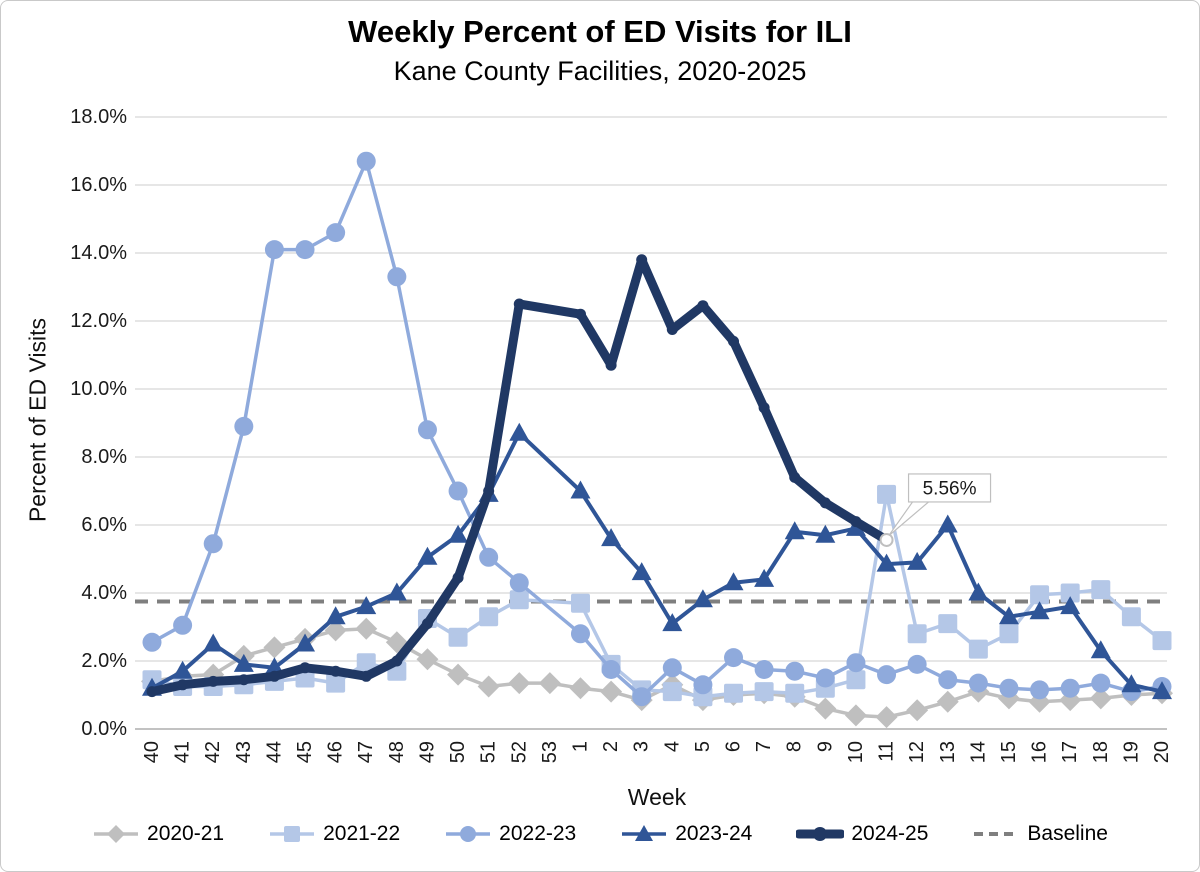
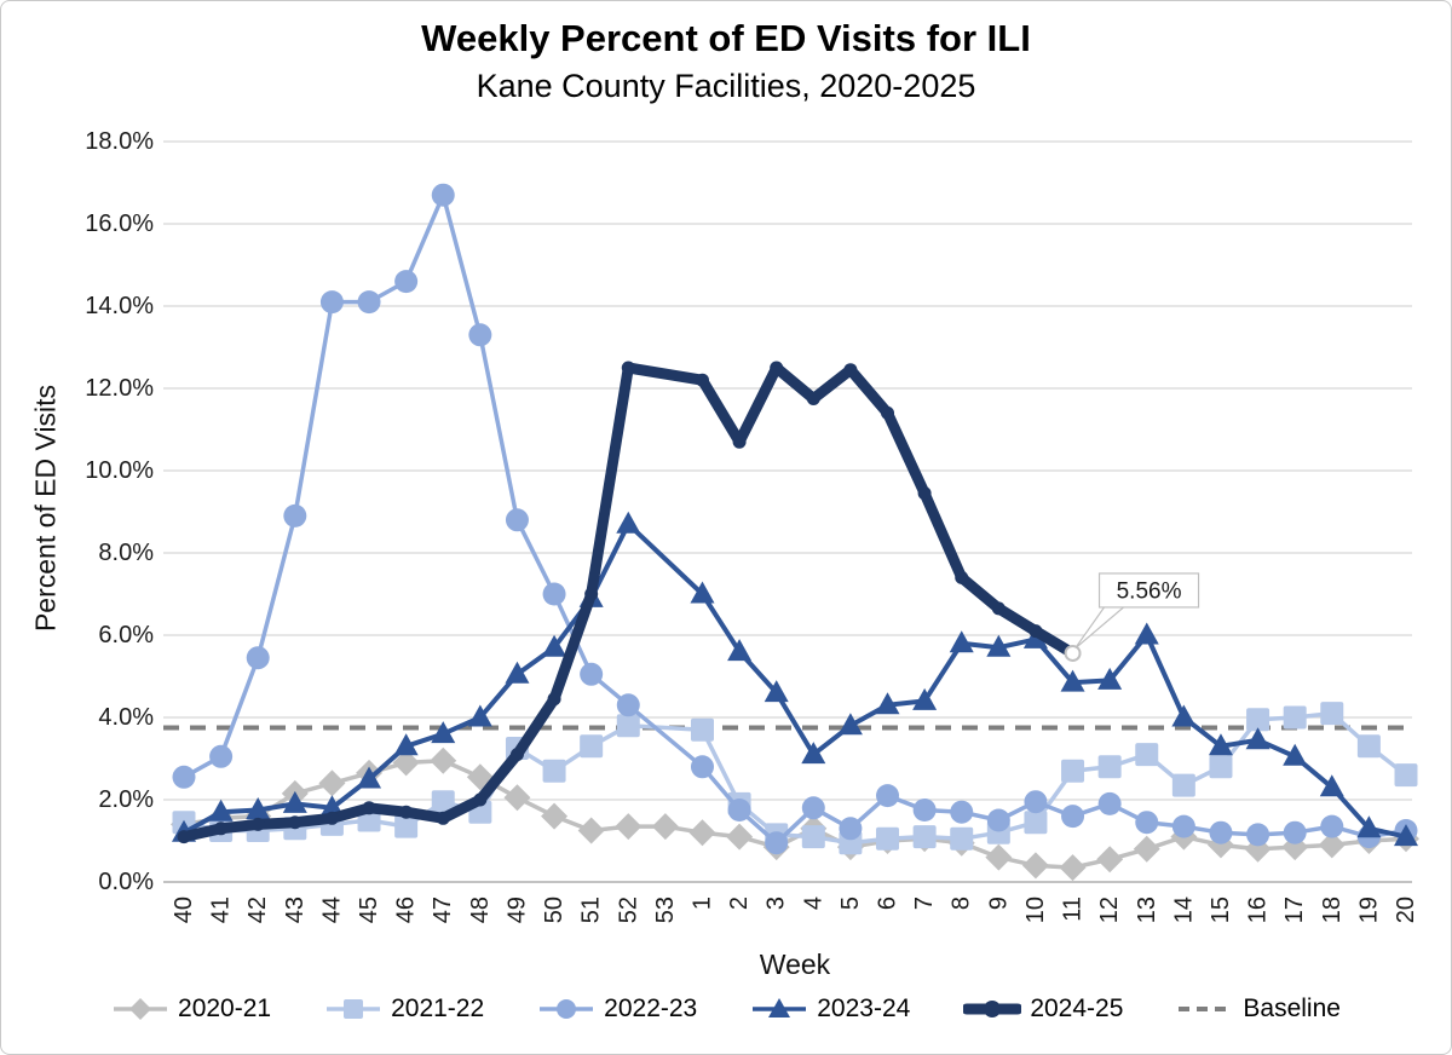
2023-24/42: 2.5% -> 1.8%
2024-25/3: 13.8% -> 12.5%
2021-22/11: 6.9% -> 2.7%
2023-24/17: 3.6% -> 3.0%
